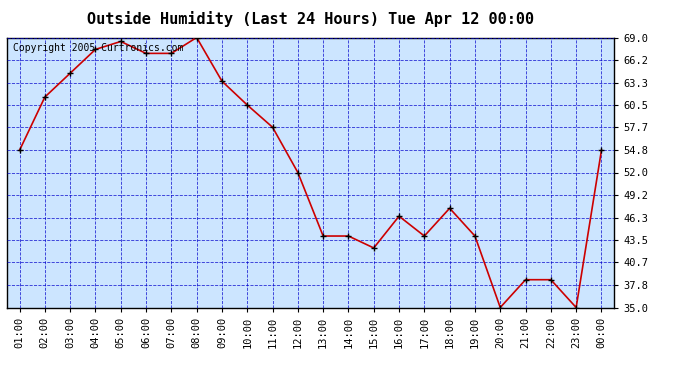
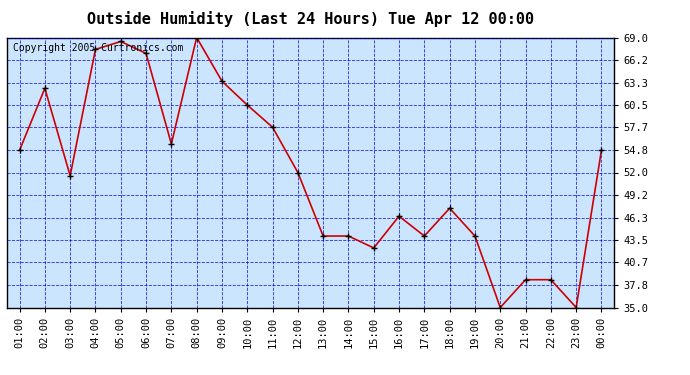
02:00: 61.5 -> 62.6
03:00: 64.5 -> 51.6
07:00: 67.0 -> 55.6
